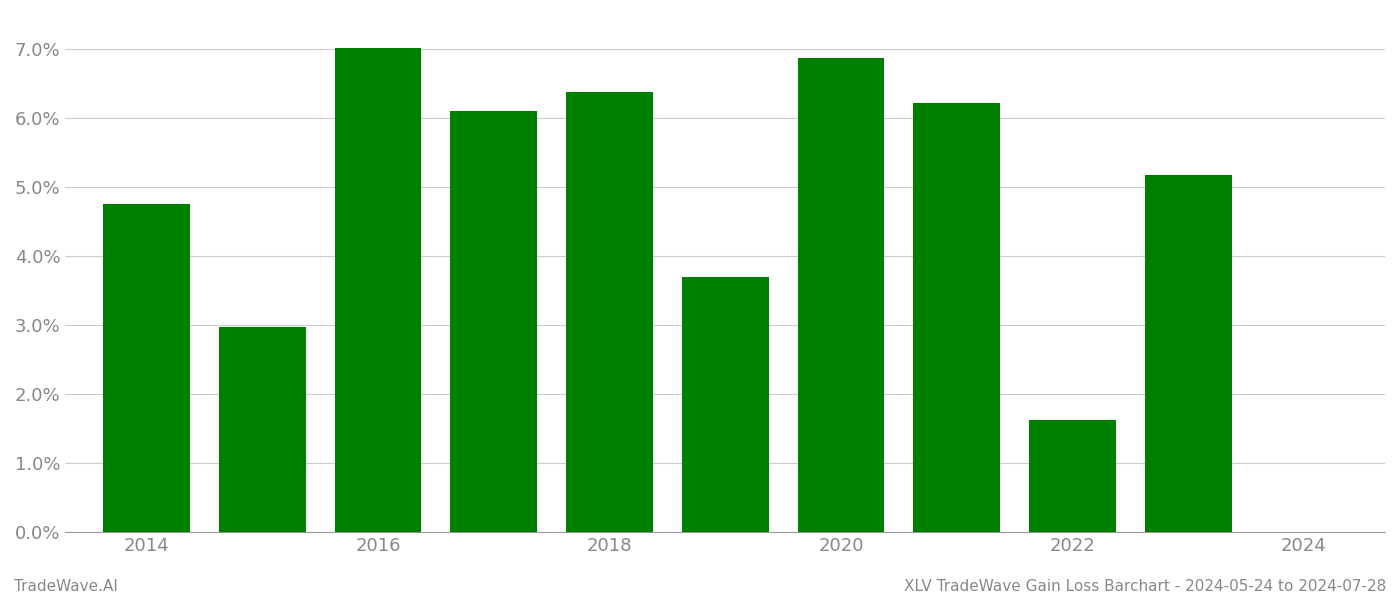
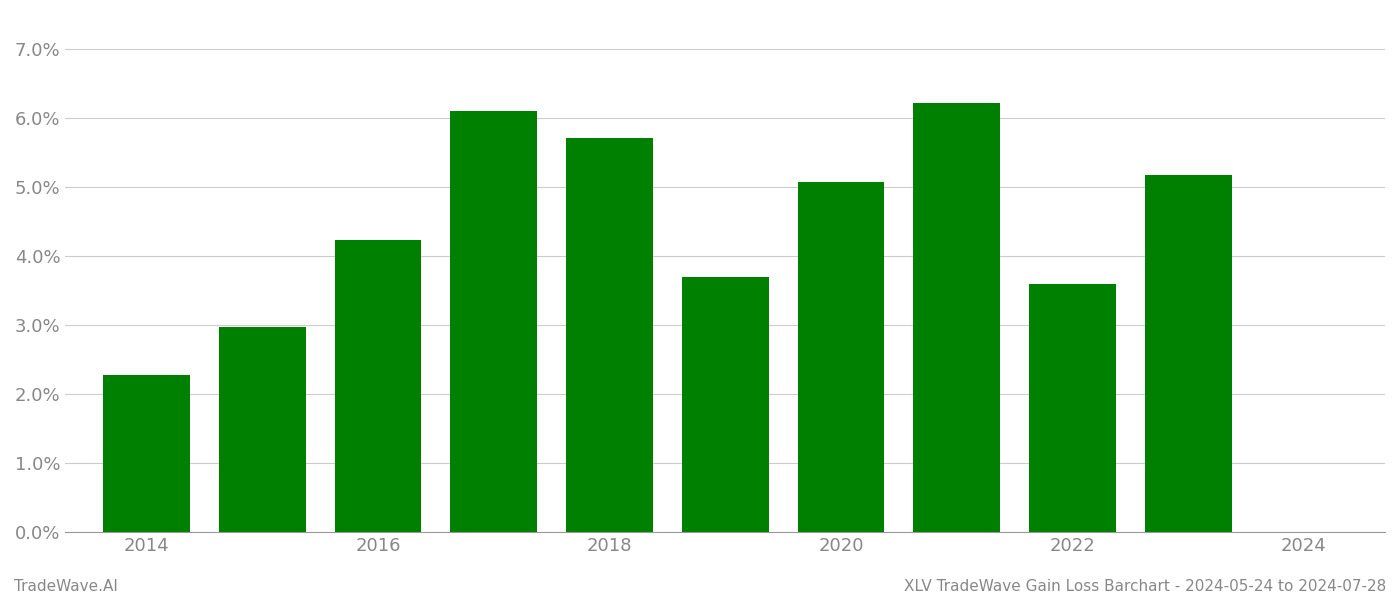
2014: 4.76% -> 2.28%
2016: 7.02% -> 4.24%
2018: 6.38% -> 5.72%
2020: 6.88% -> 5.08%
2022: 1.63% -> 3.60%
